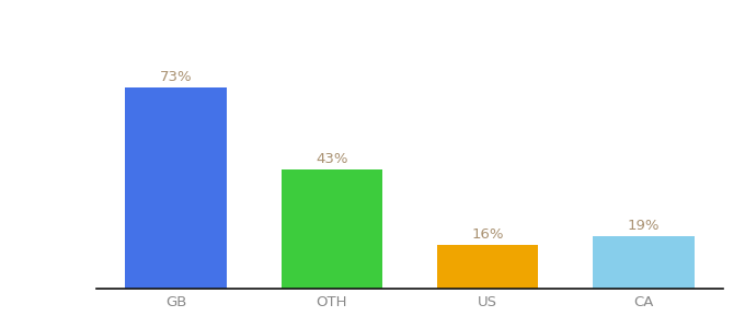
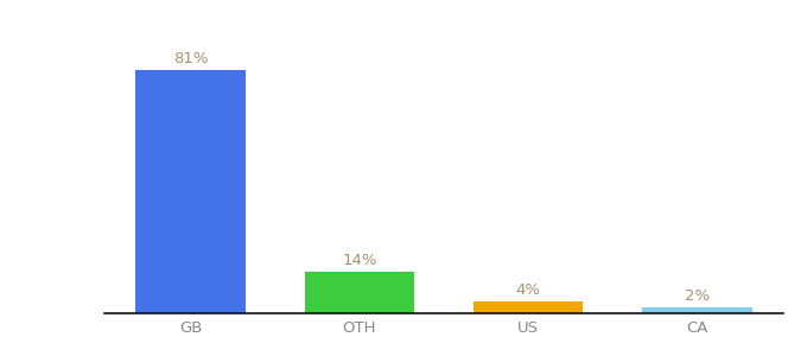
GB: 73% -> 81%
OTH: 43% -> 14%
US: 16% -> 4%
CA: 19% -> 2%
